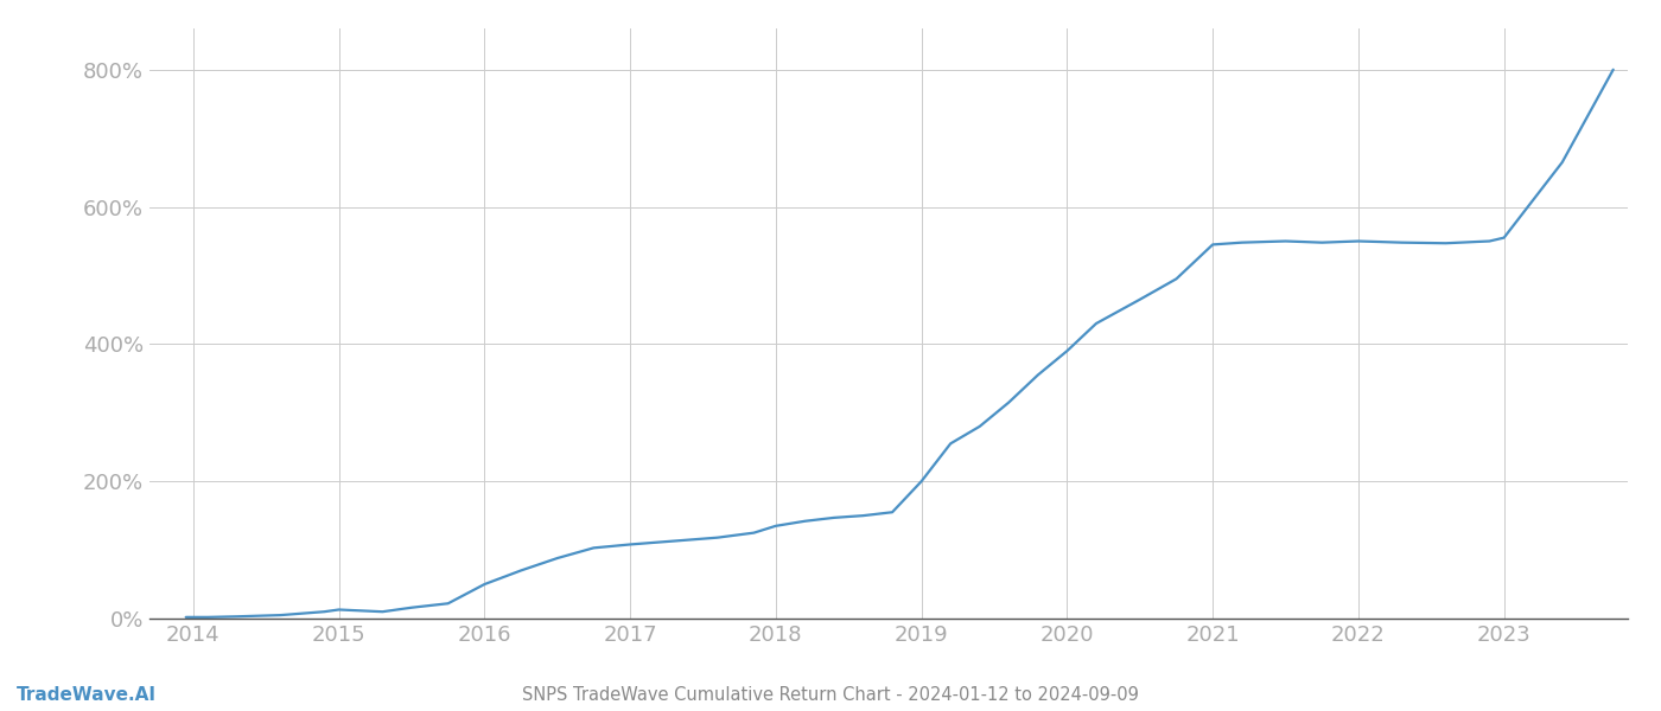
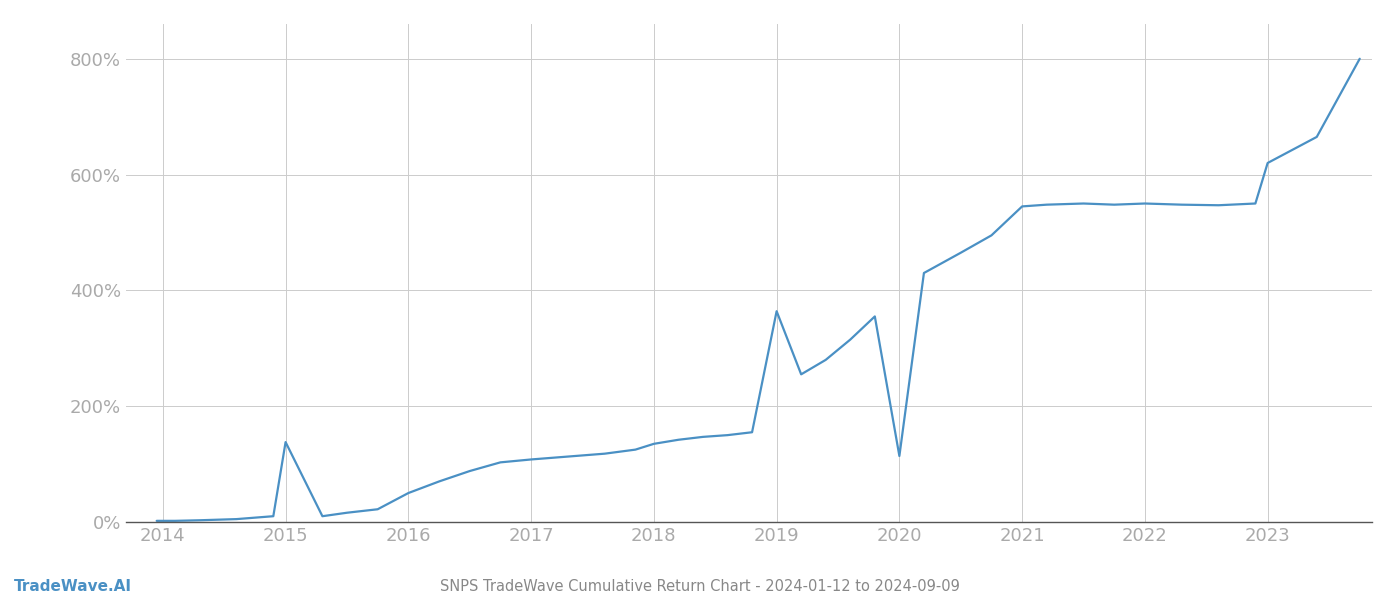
2015: 13% -> 138%
2019: 200% -> 364%
2020: 390% -> 114%
2023: 555% -> 620%
